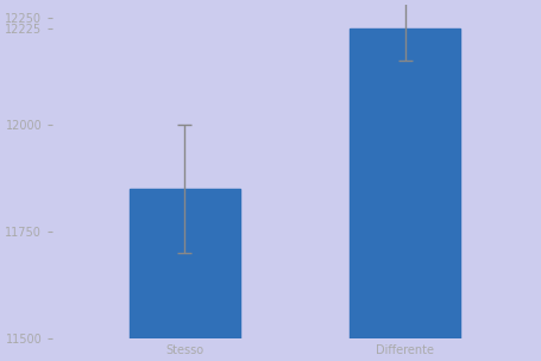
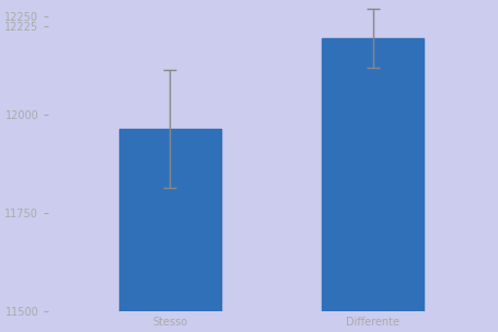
Stesso: 11850 -> 11965
Differente: 12225 -> 12195
